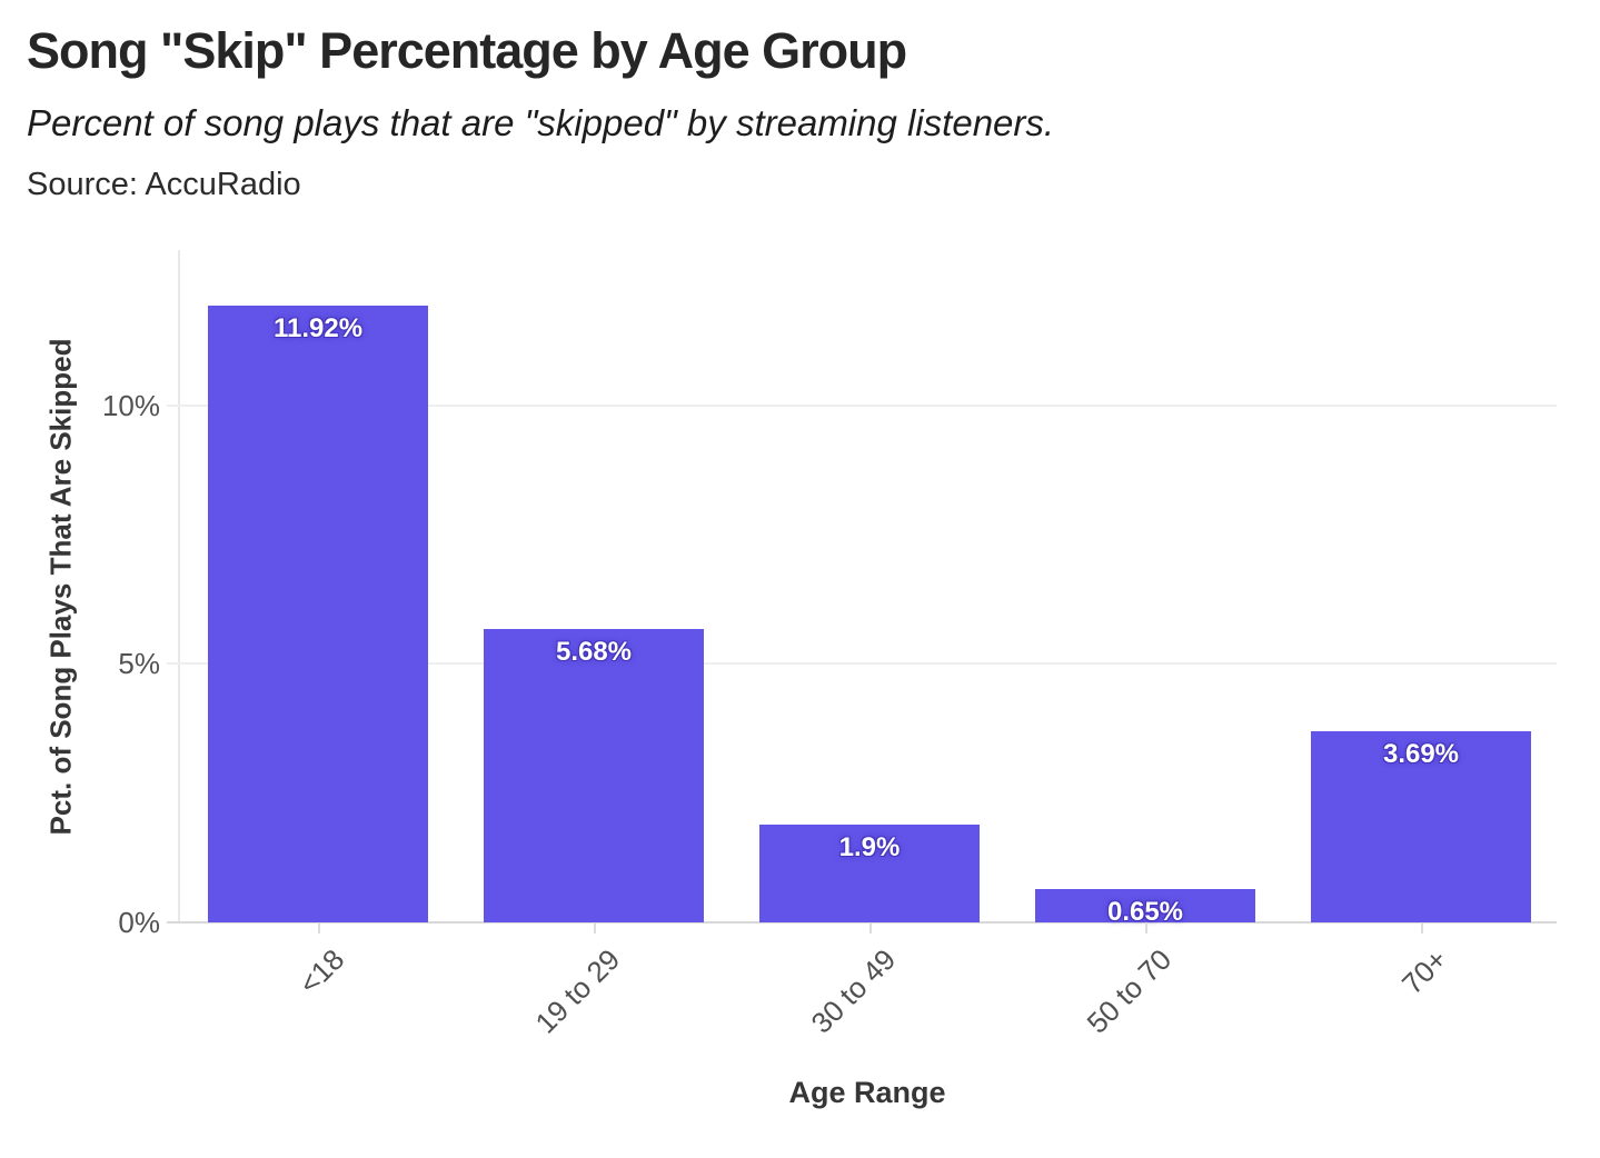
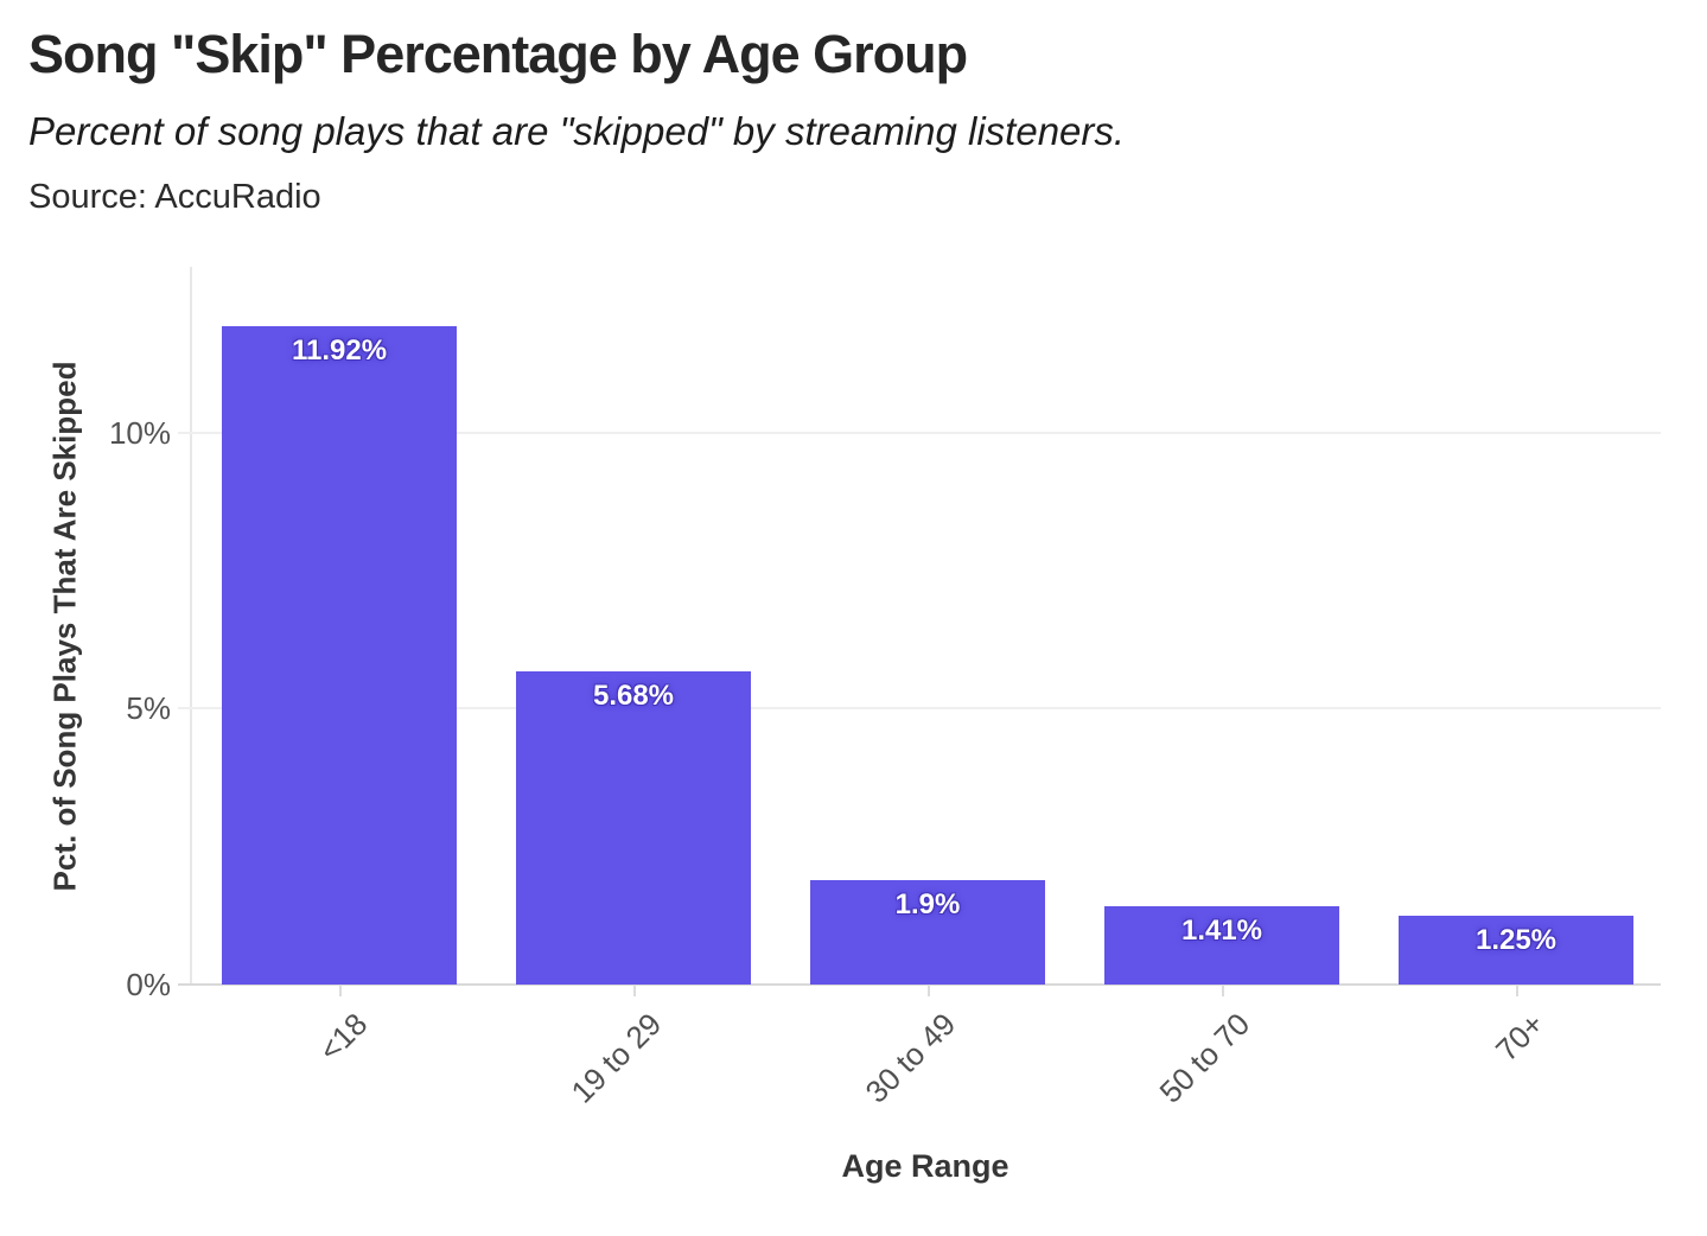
50 to 70: 0.65% -> 1.41%
70+: 3.69% -> 1.25%
